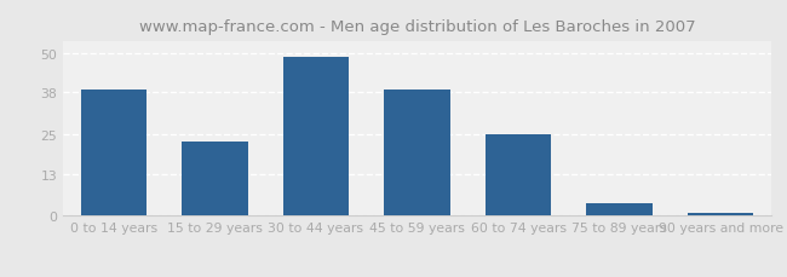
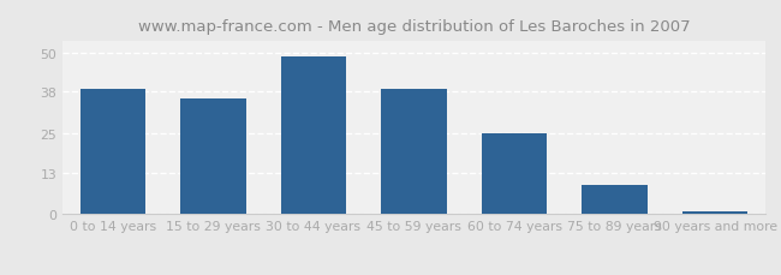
15 to 29 years: 23 -> 36
75 to 89 years: 4 -> 9
